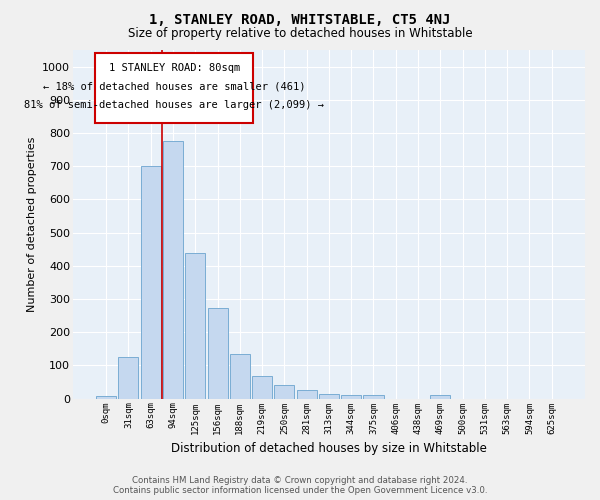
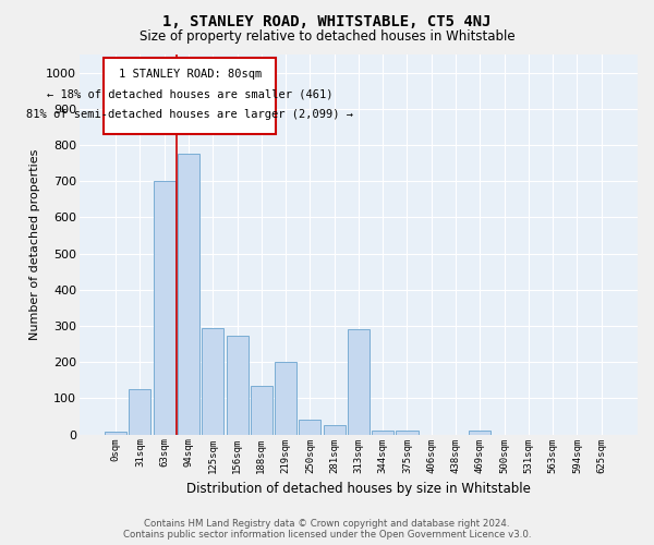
125sqm: 440 -> 295
219sqm: 68 -> 200
313sqm: 13 -> 290
